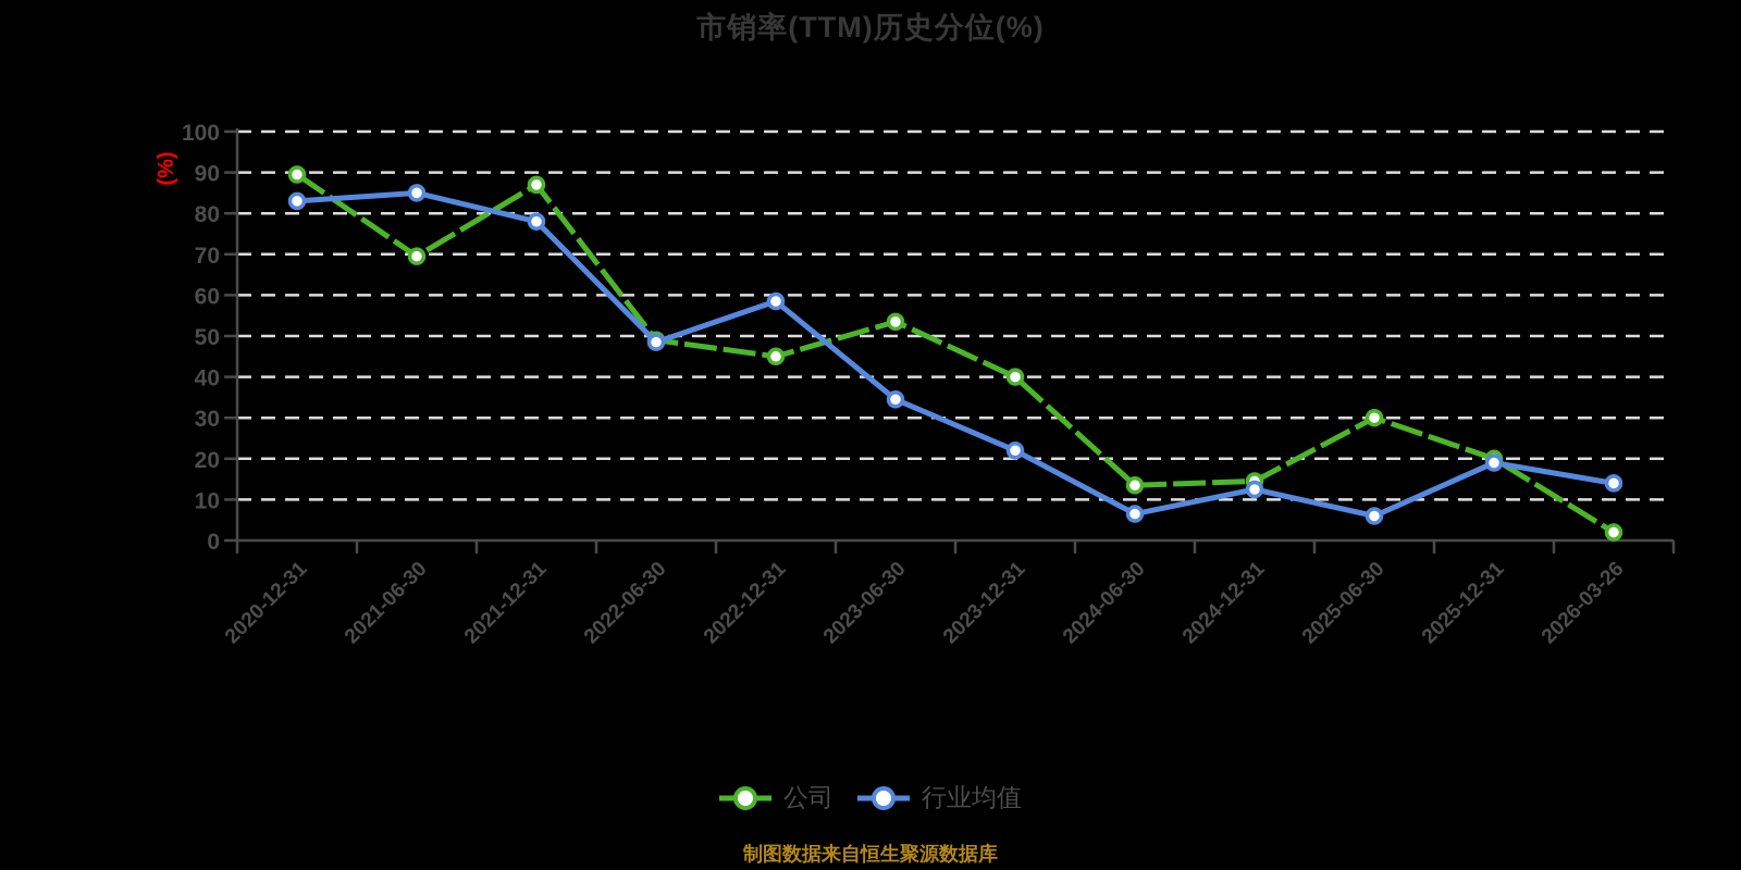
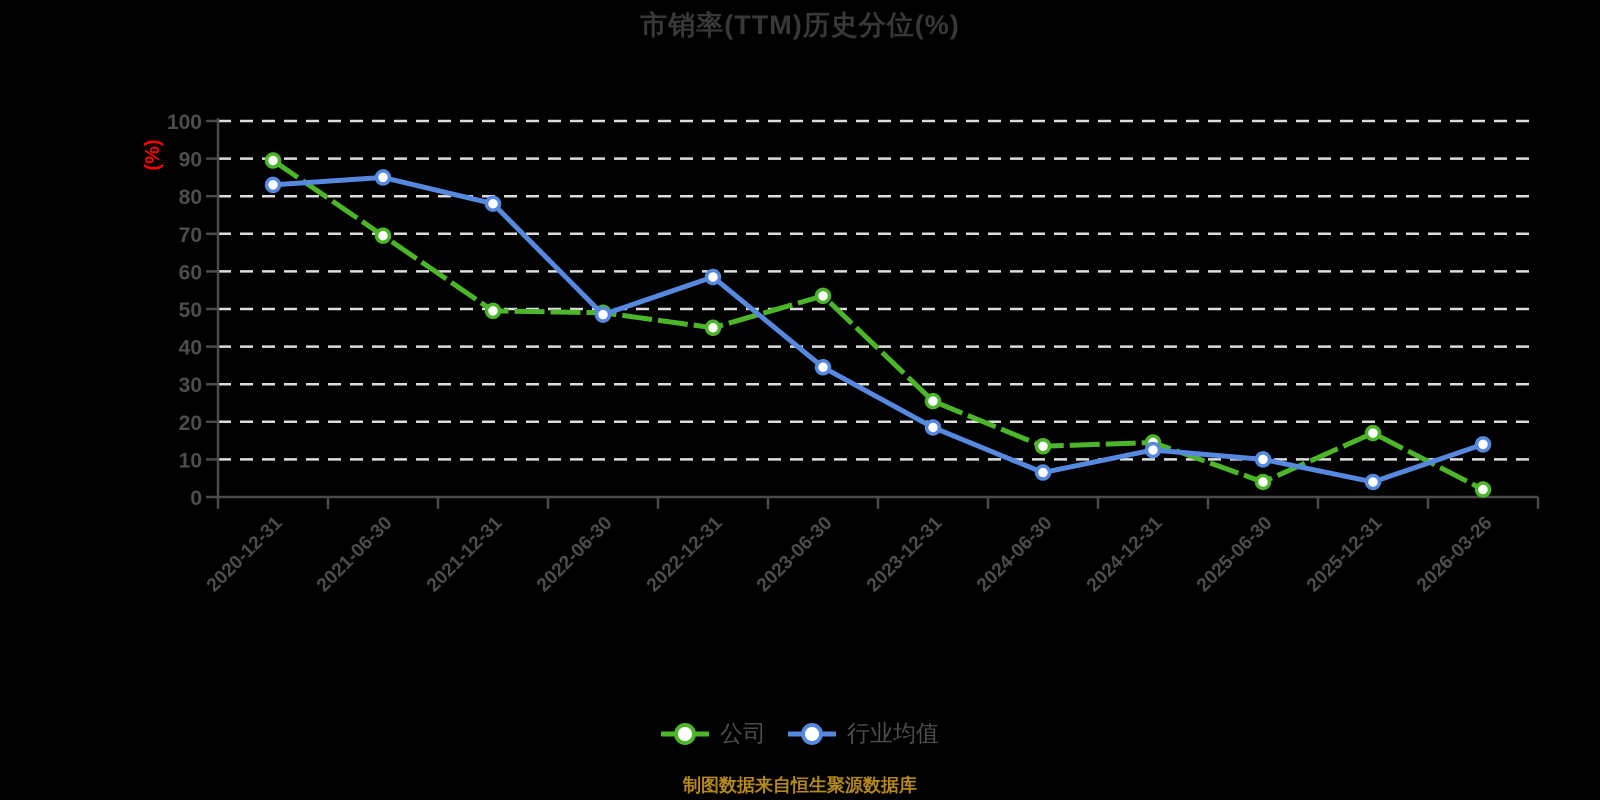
公司/2021-12-31: 87 -> 50
公司/2023-12-31: 40 -> 26
行业均值/2023-12-31: 22 -> 18
公司/2025-06-30: 30 -> 4
行业均值/2025-06-30: 6 -> 10
公司/2025-12-31: 20 -> 17
行业均值/2025-12-31: 19 -> 4
